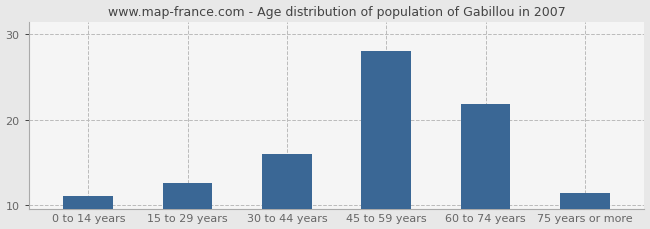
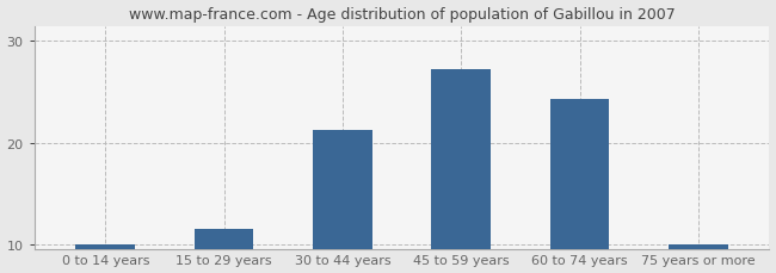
0 to 14 years: 11.0 -> 10.1
15 to 29 years: 12.6 -> 11.5
30 to 44 years: 16.0 -> 21.3
45 to 59 years: 28.0 -> 27.2
60 to 74 years: 21.8 -> 24.3
75 years or more: 11.4 -> 10.1
